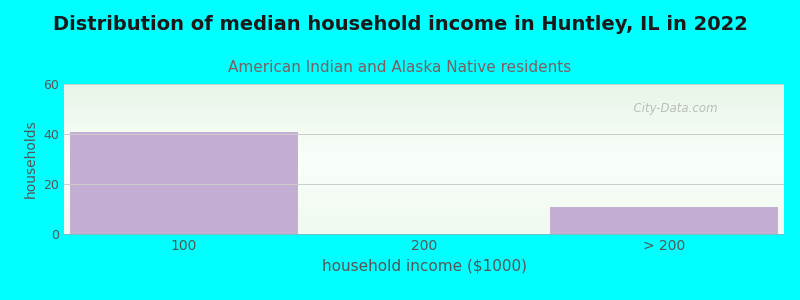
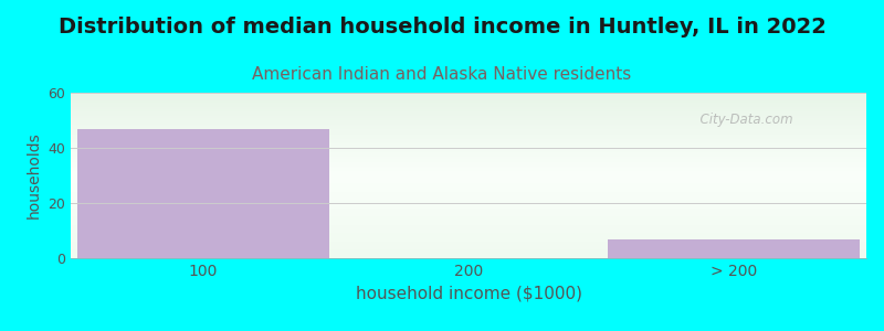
100: 41 -> 47
> 200: 11 -> 7
